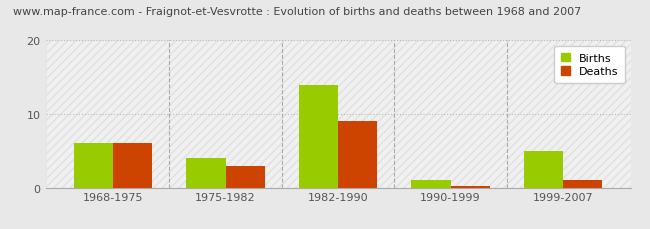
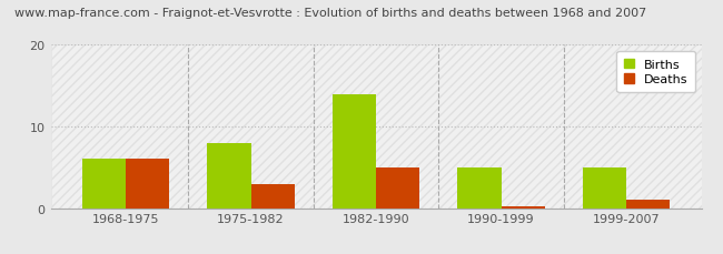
Births/1975-1982: 4 -> 8
Deaths/1982-1990: 9.0 -> 5.0
Births/1990-1999: 1 -> 5
